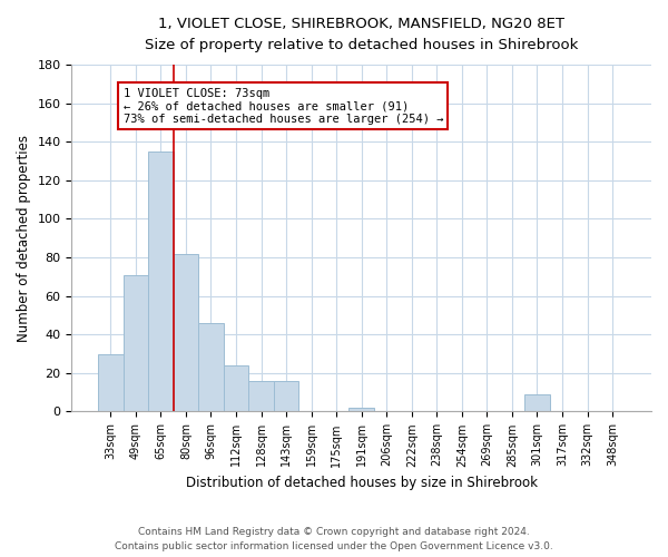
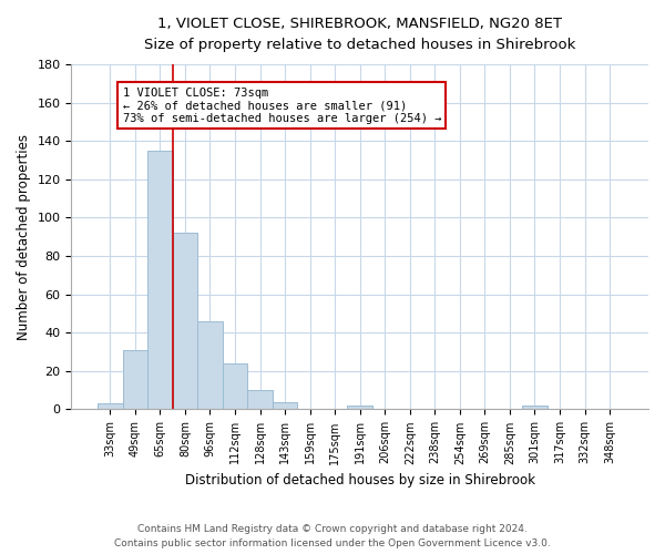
33sqm: 30 -> 3
49sqm: 71 -> 31
80sqm: 82 -> 92
128sqm: 16 -> 10
143sqm: 16 -> 4
301sqm: 9 -> 2
